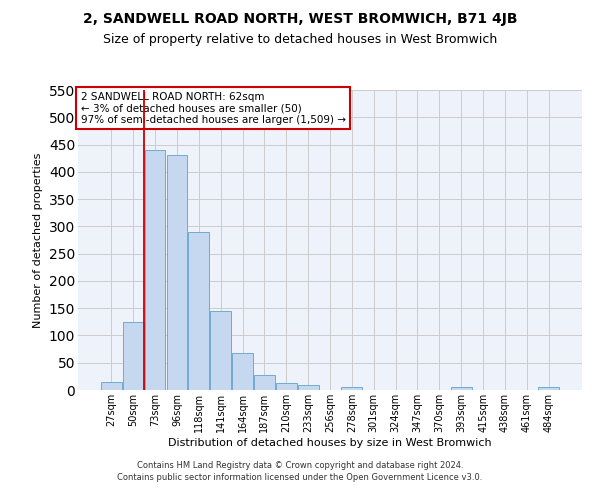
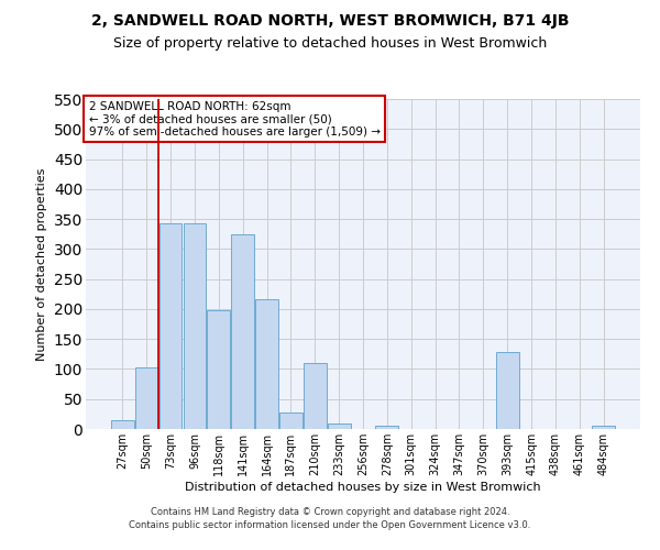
50sqm: 125 -> 102
73sqm: 440 -> 342
96sqm: 430 -> 342
118sqm: 290 -> 198
141sqm: 145 -> 324
164sqm: 67 -> 216
210sqm: 12 -> 110
393sqm: 5 -> 128
